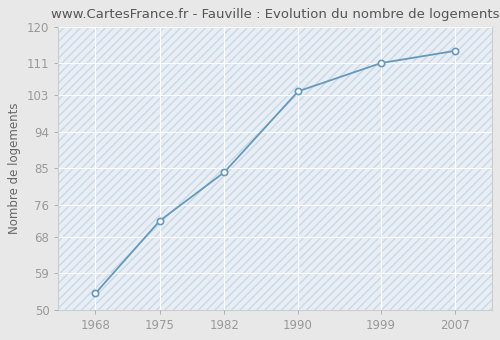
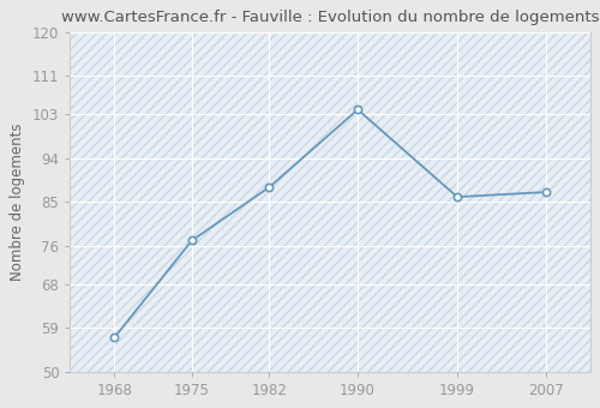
1968: 54 -> 57
1975: 72 -> 77
1982: 84 -> 88
1999: 111 -> 86
2007: 114 -> 87
